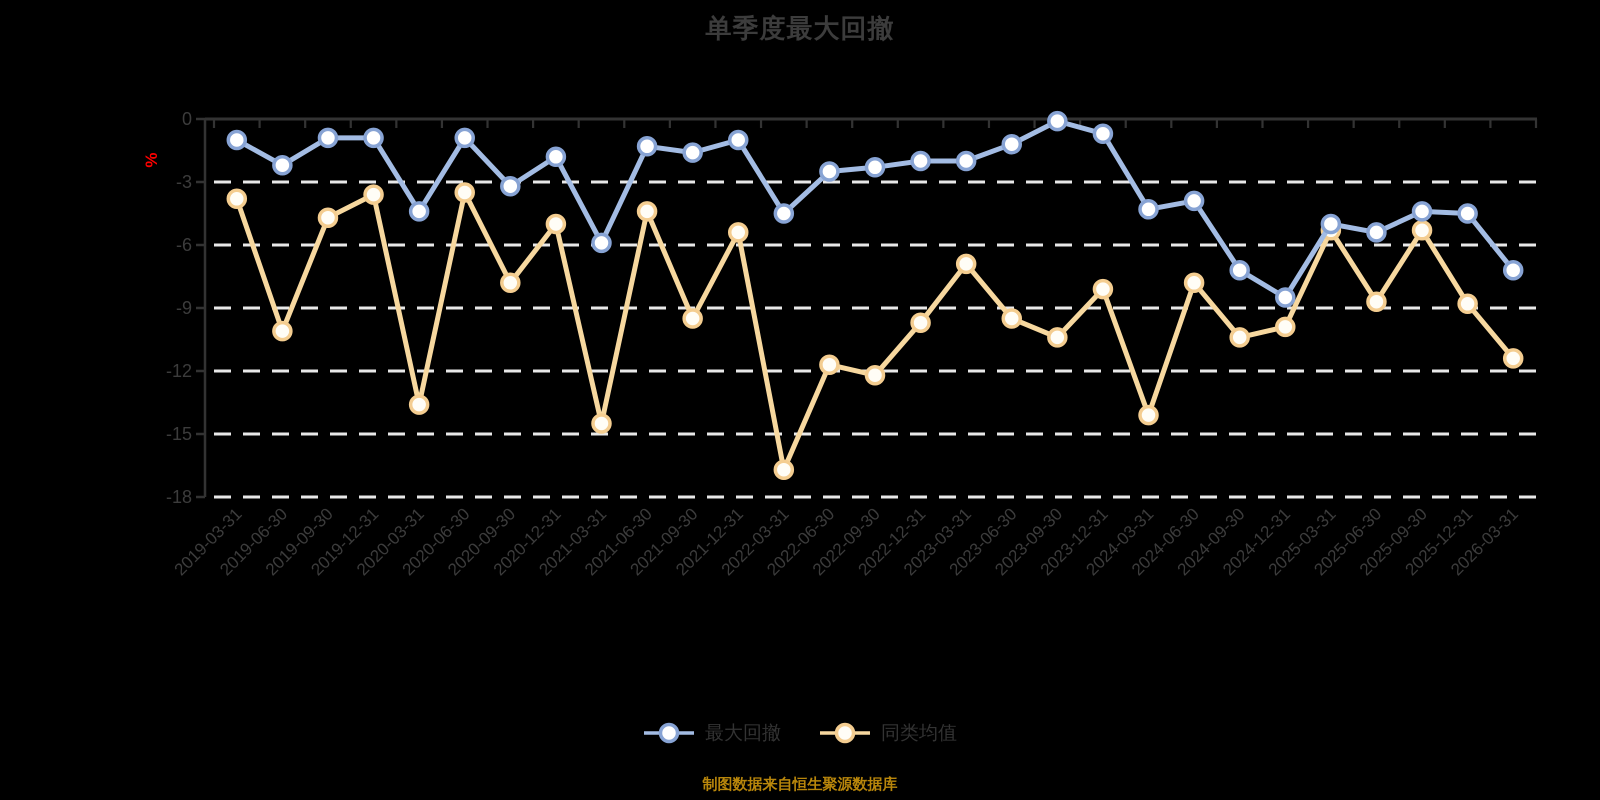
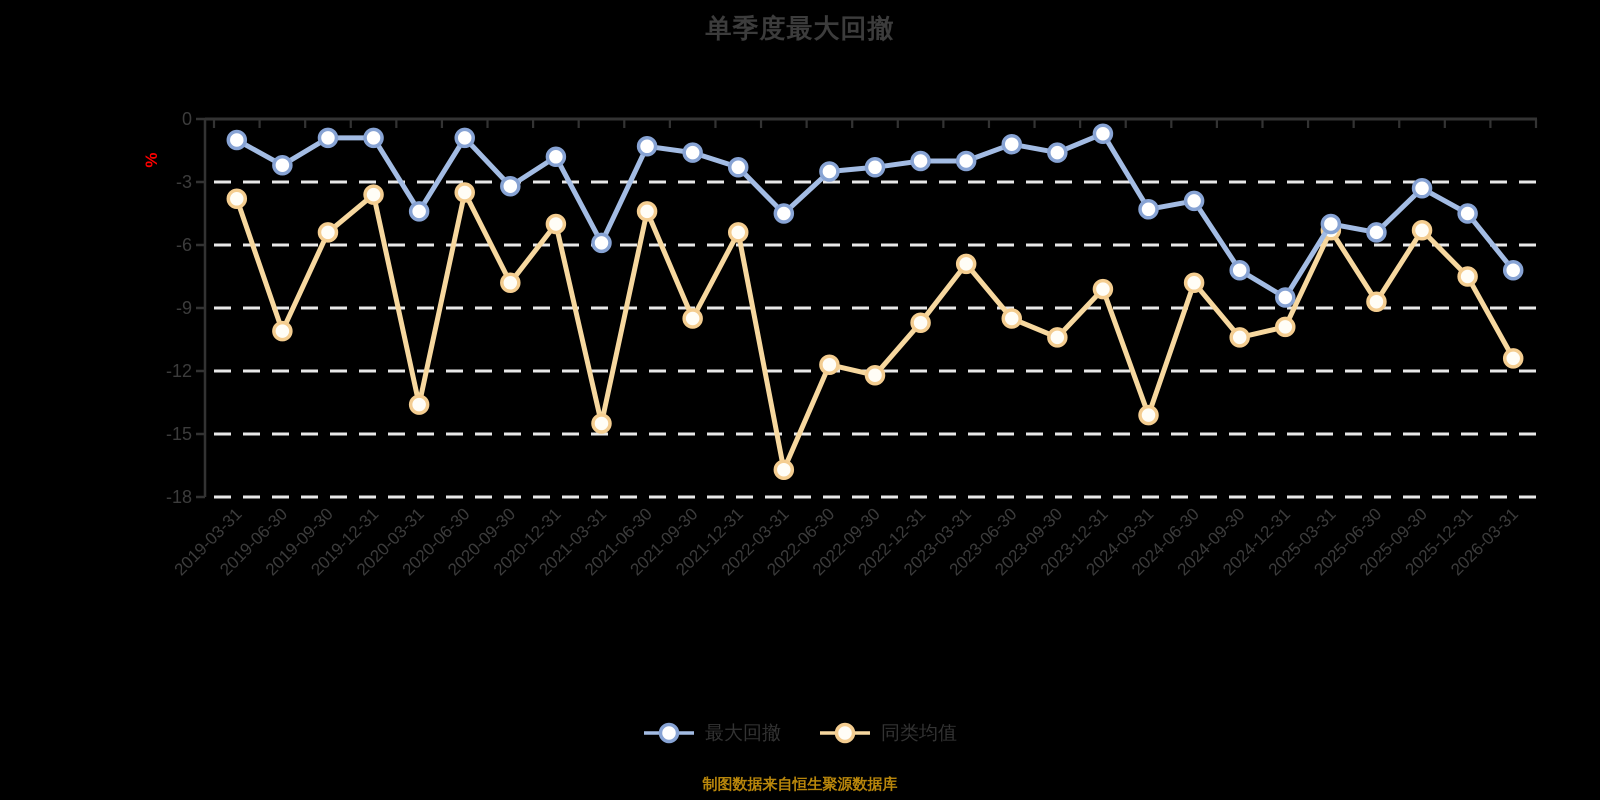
同类均值/2019-09-30: -4.7 -> -5.4
最大回撤/2021-12-31: -1.0 -> -2.3
最大回撤/2023-09-30: -0.1 -> -1.6
最大回撤/2025-09-30: -4.4 -> -3.3
同类均值/2025-12-31: -8.8 -> -7.5
